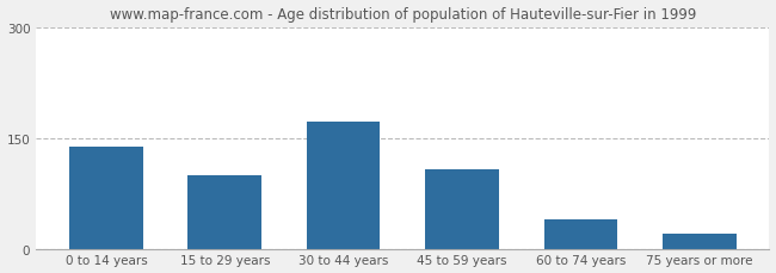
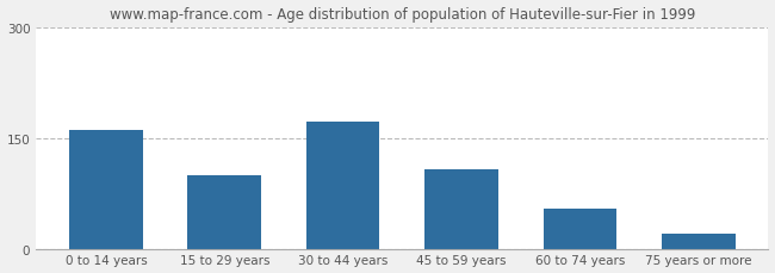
0 to 14 years: 138 -> 161
60 to 74 years: 40 -> 55
